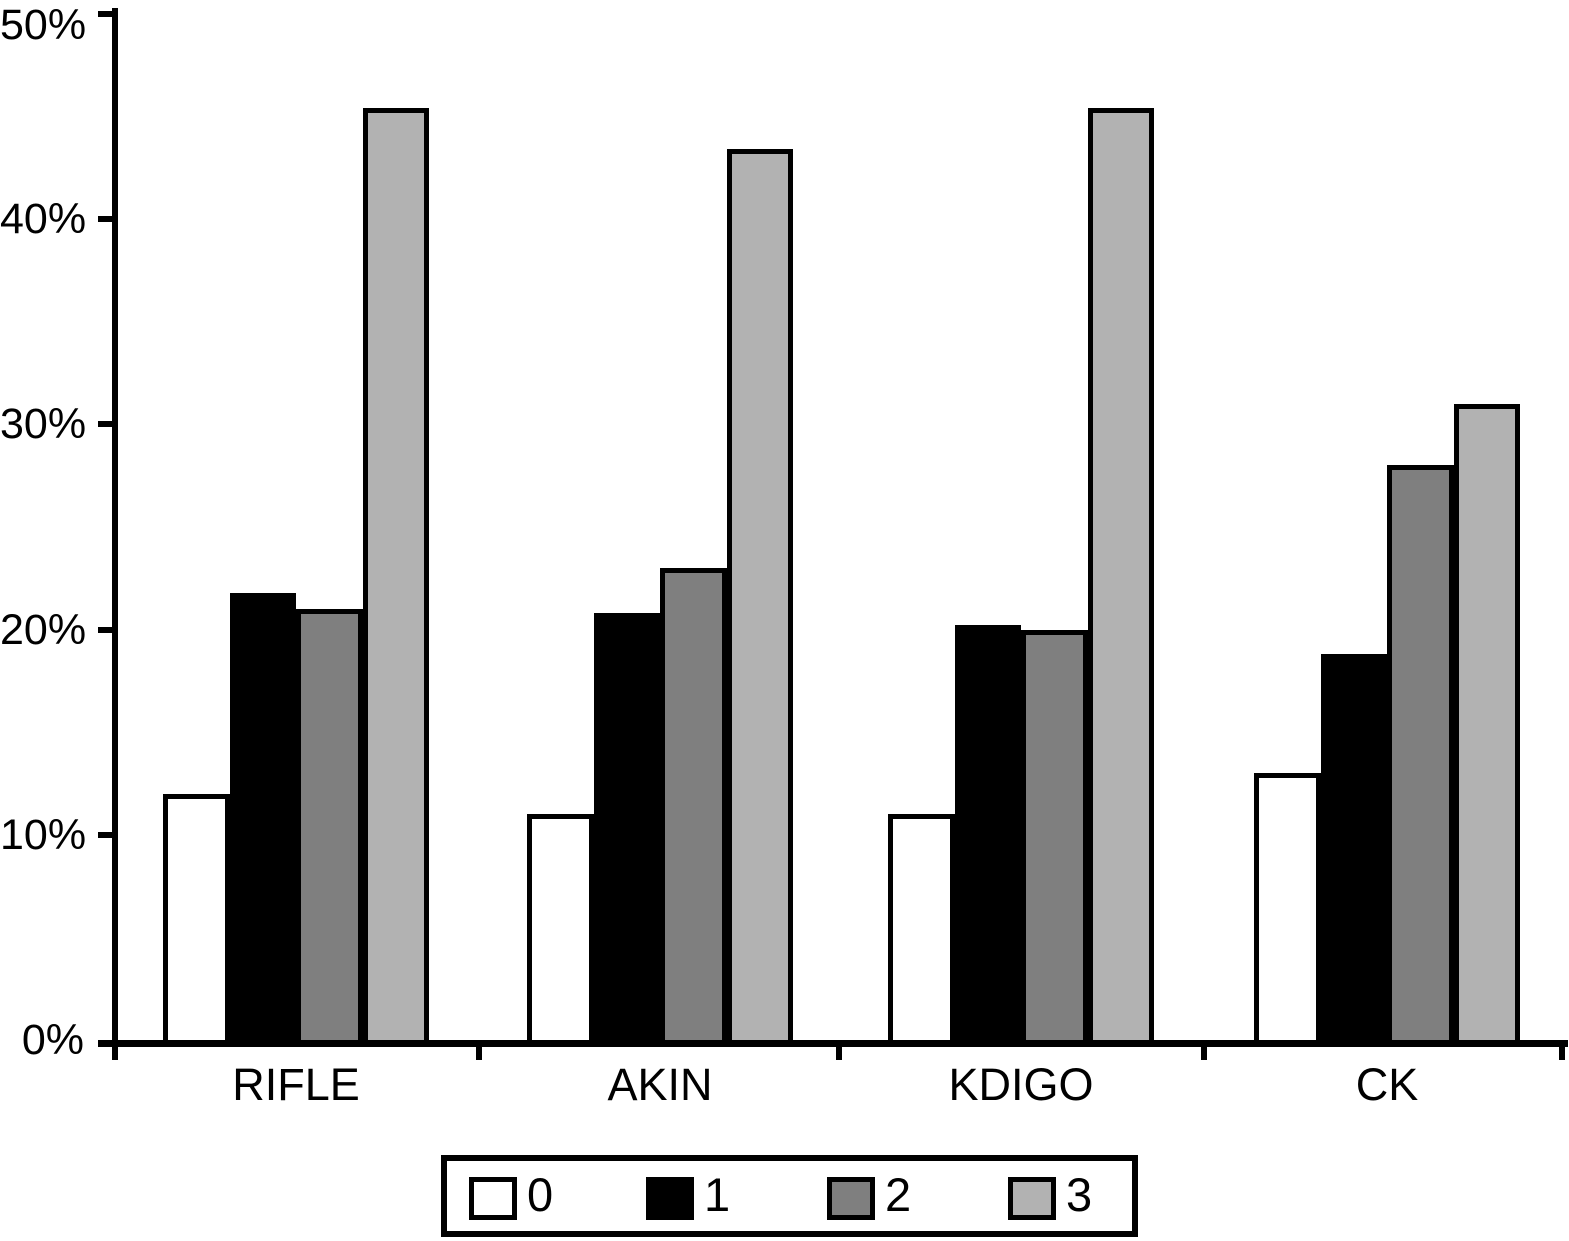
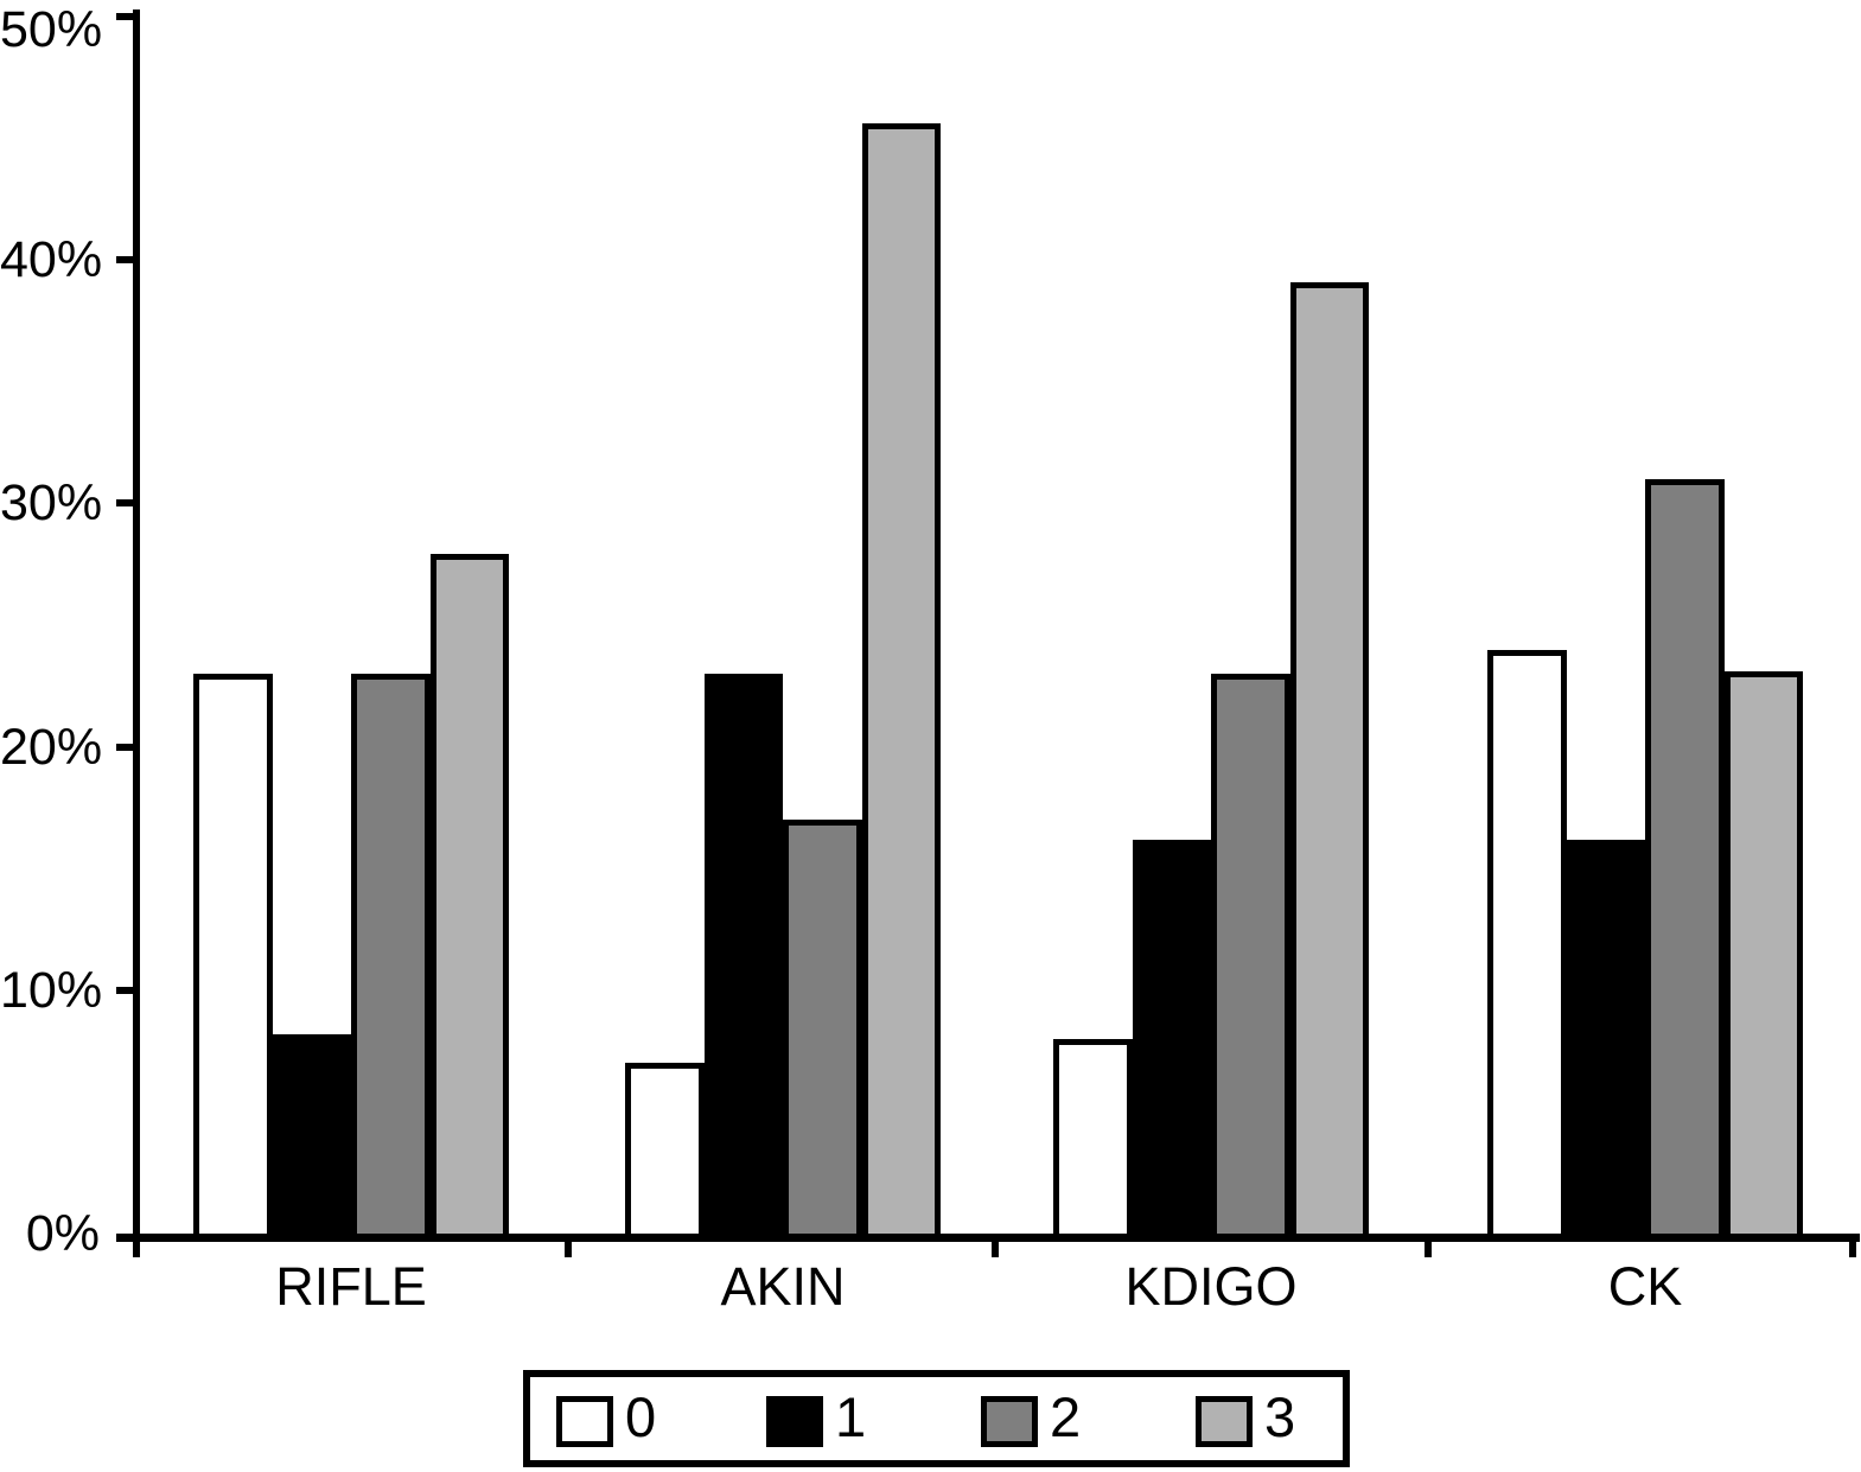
0/RIFLE: 12% -> 23%
1/RIFLE: 21.8% -> 8.2%
2/RIFLE: 21% -> 23%
3/RIFLE: 45.4% -> 27.9%
0/AKIN: 11% -> 7%
1/AKIN: 20.8% -> 23.0%
2/AKIN: 23% -> 17%
3/AKIN: 43.4% -> 45.6%
0/KDIGO: 11% -> 8%
1/KDIGO: 20.2% -> 16.2%
2/KDIGO: 20% -> 23%
3/KDIGO: 45.4% -> 39.1%
0/CK: 13% -> 24%
1/CK: 18.8% -> 16.2%
2/CK: 28% -> 31%
3/CK: 31.0% -> 23.1%
